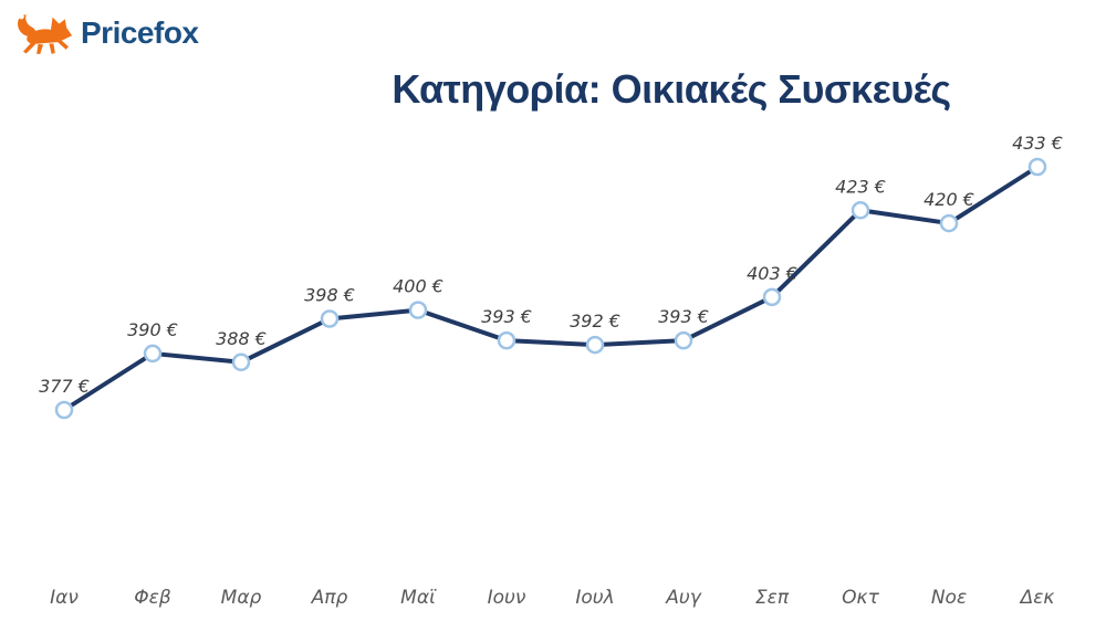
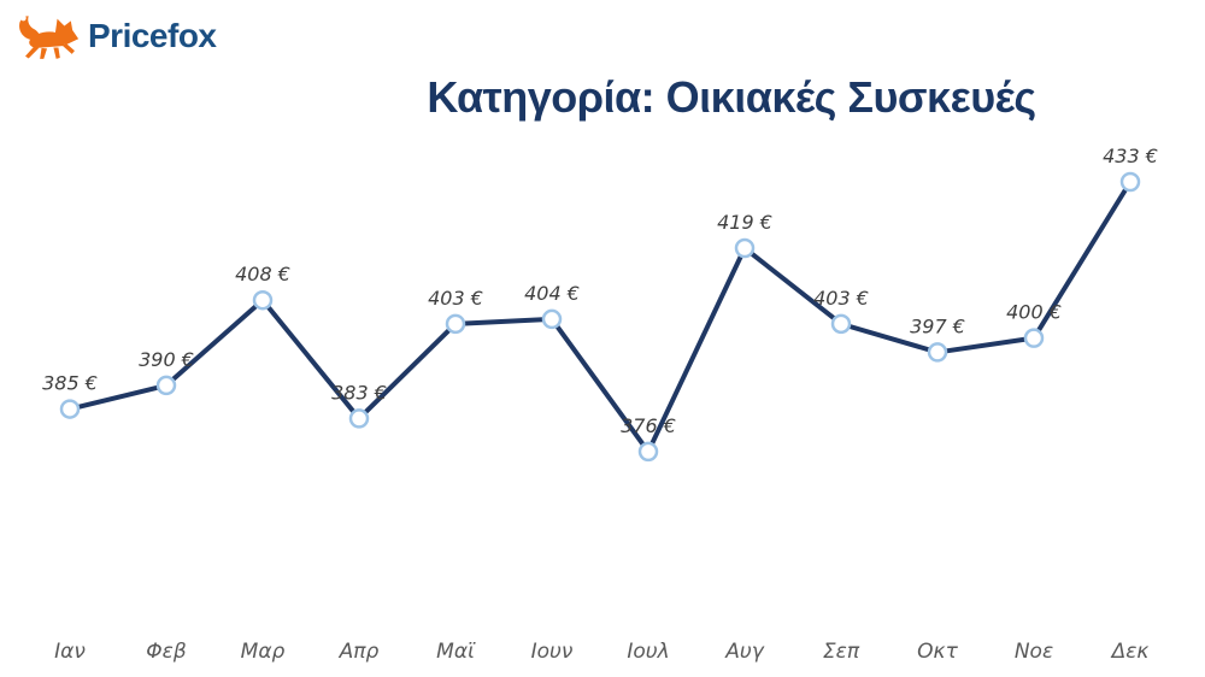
Ιαν: 377 -> 385
Μαρ: 388 -> 408
Απρ: 398 -> 383
Μαϊ: 400 -> 403
Ιουν: 393 -> 404
Ιουλ: 392 -> 376
Αυγ: 393 -> 419
Οκτ: 423 -> 397
Νοε: 420 -> 400
